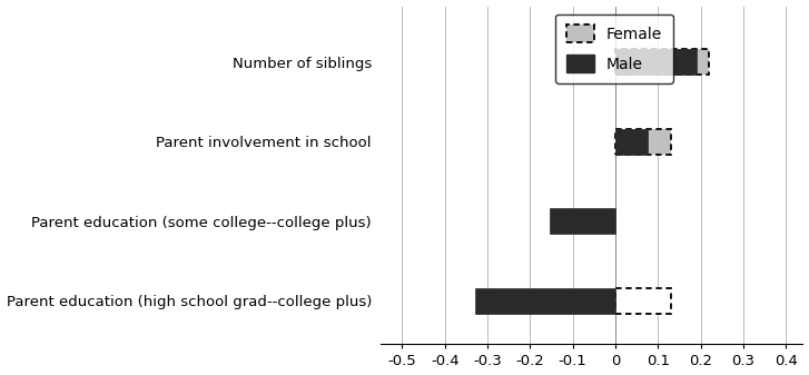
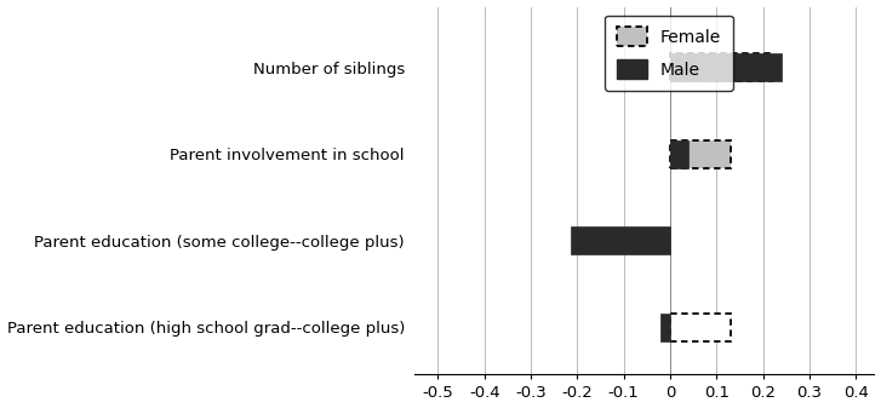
Number of siblings: 0.190 -> 0.240
Parent involvement in school: 0.075 -> 0.040
Parent education (some college--college plus): -0.155 -> -0.215
Parent education (high school grad--college plus): -0.330 -> -0.020
